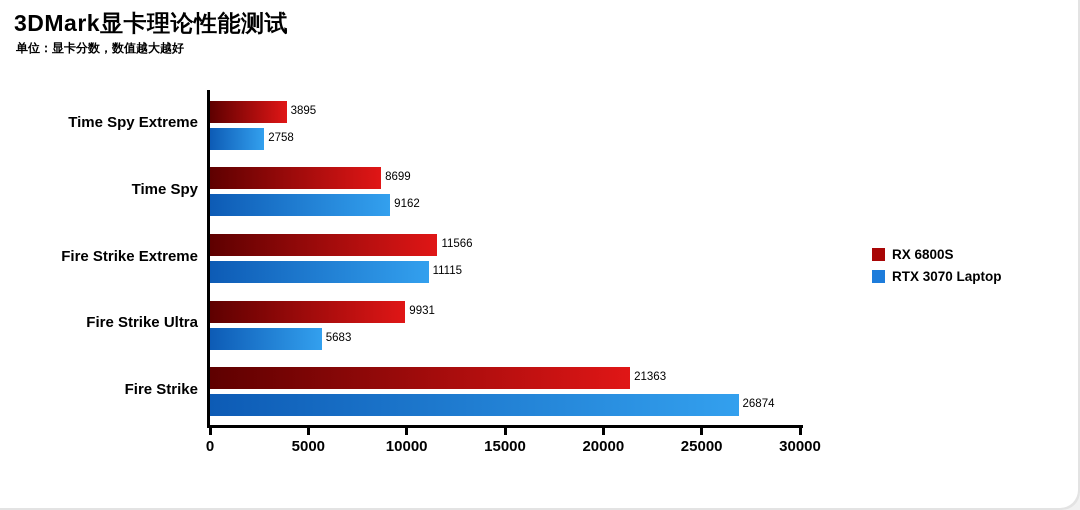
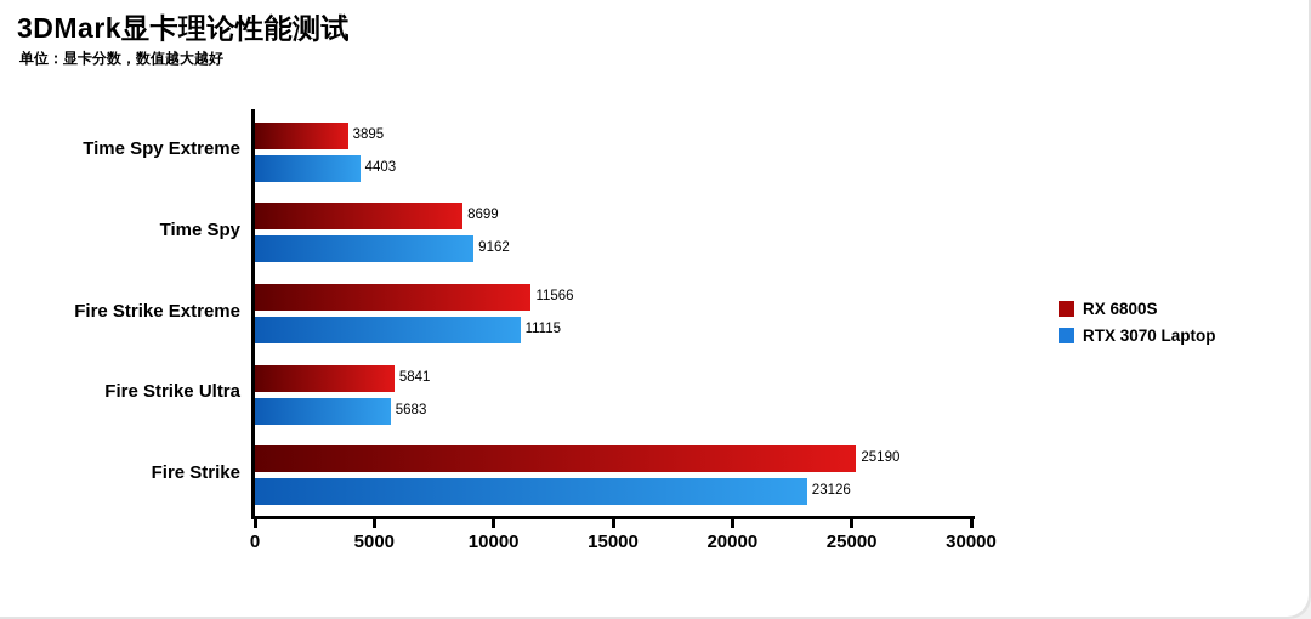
RTX 3070 Laptop/Time Spy Extreme: 2758 -> 4403
RX 6800S/Fire Strike Ultra: 9931 -> 5841
RX 6800S/Fire Strike: 21363 -> 25190
RTX 3070 Laptop/Fire Strike: 26874 -> 23126
